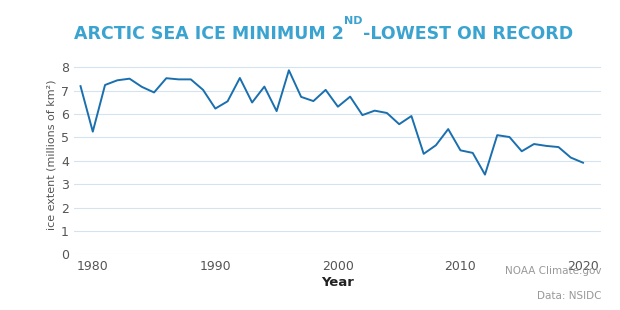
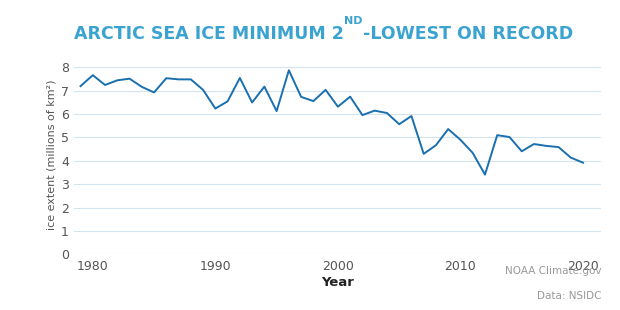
1980: 5.25 -> 7.67
2010: 4.45 -> 4.90
